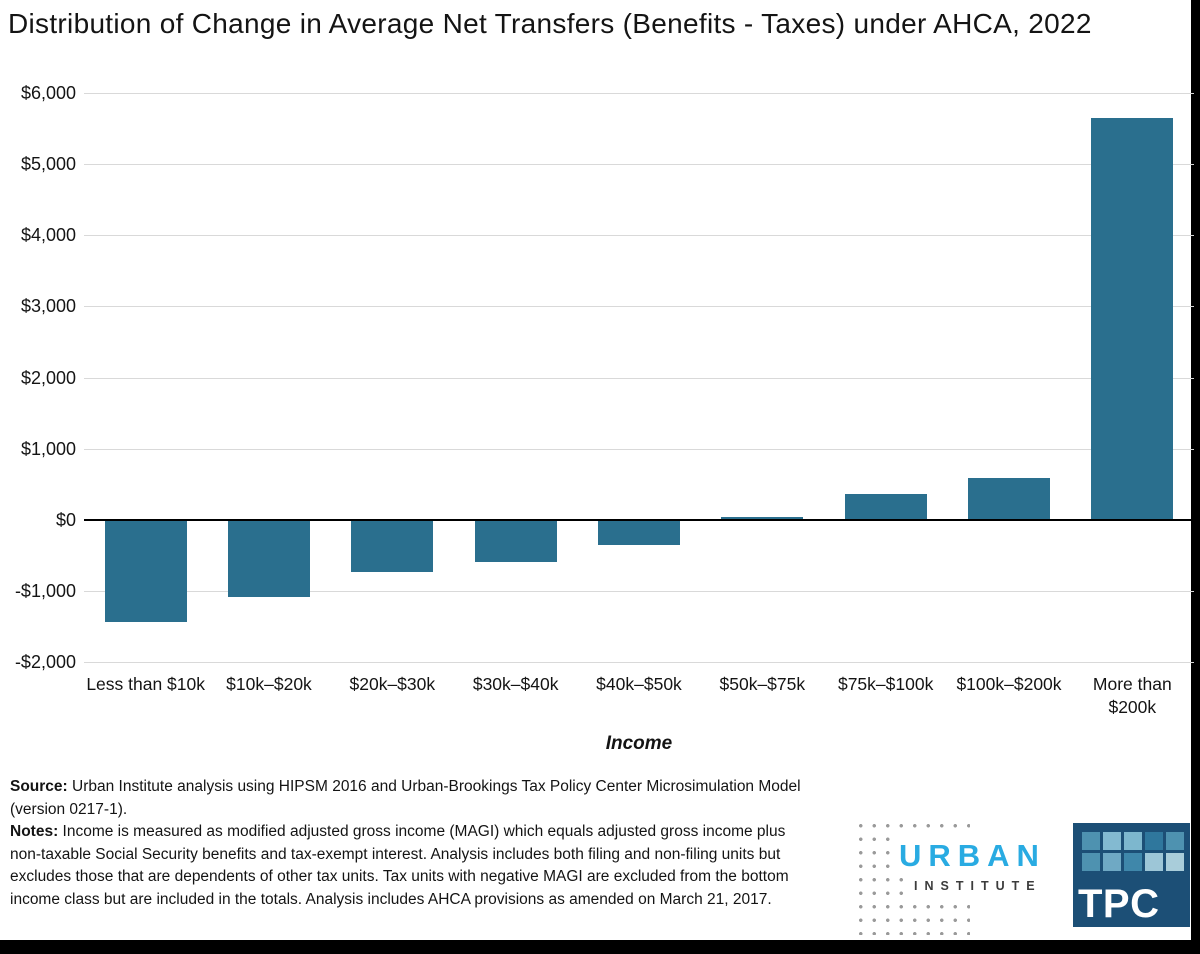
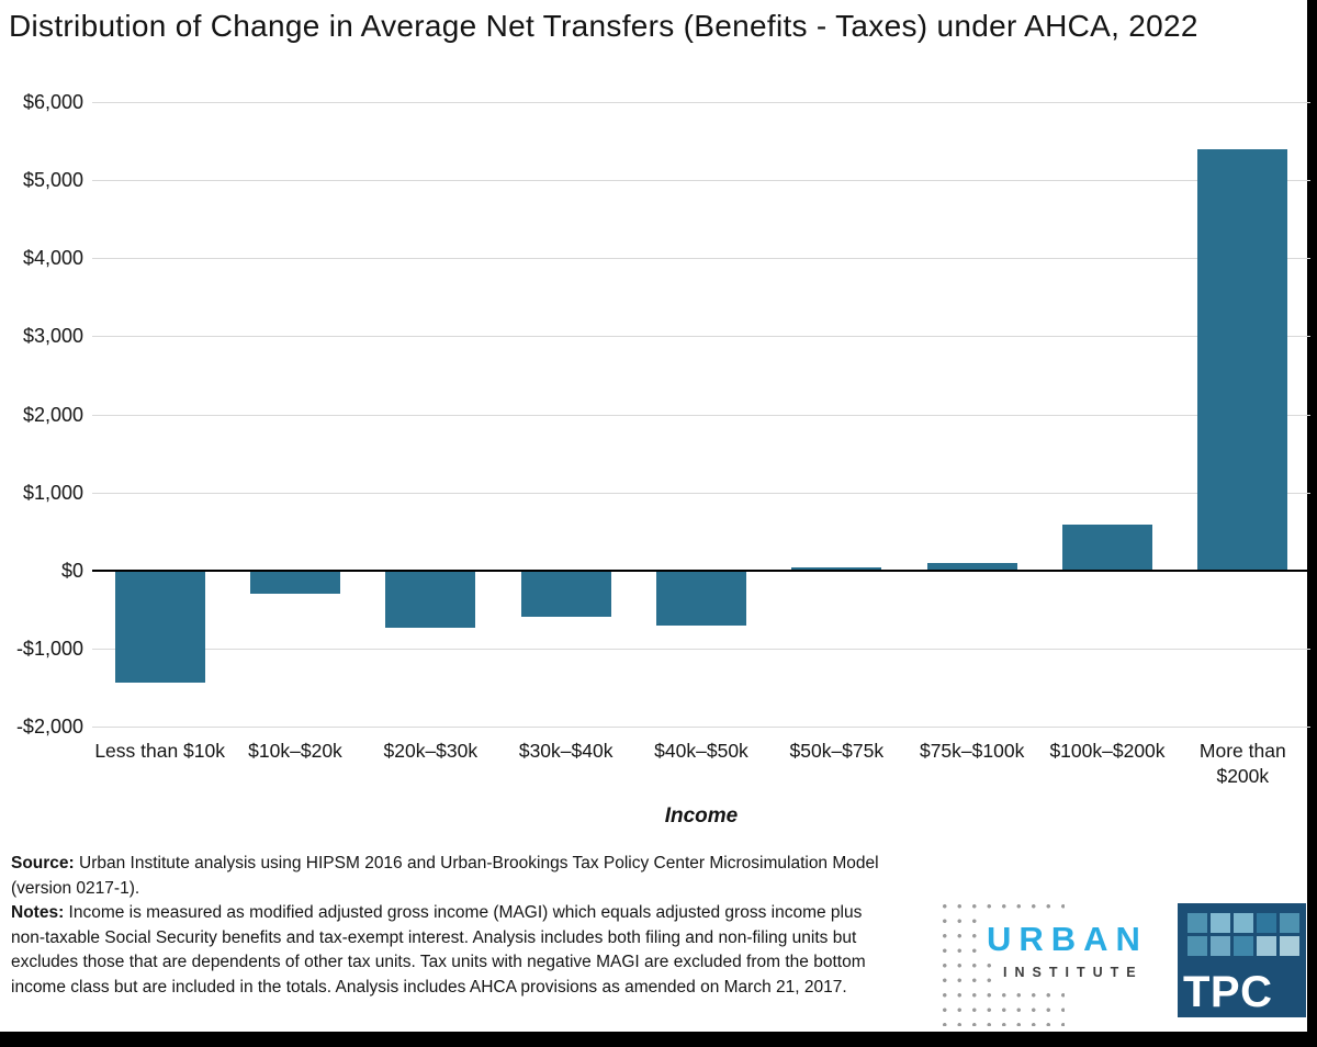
$10k–$20k: -$1100 -> -$300
$40k–$50k: -$400 -> -$700
$75k–$100k: $400 -> $100
More than $200k: $5600 -> $5400
